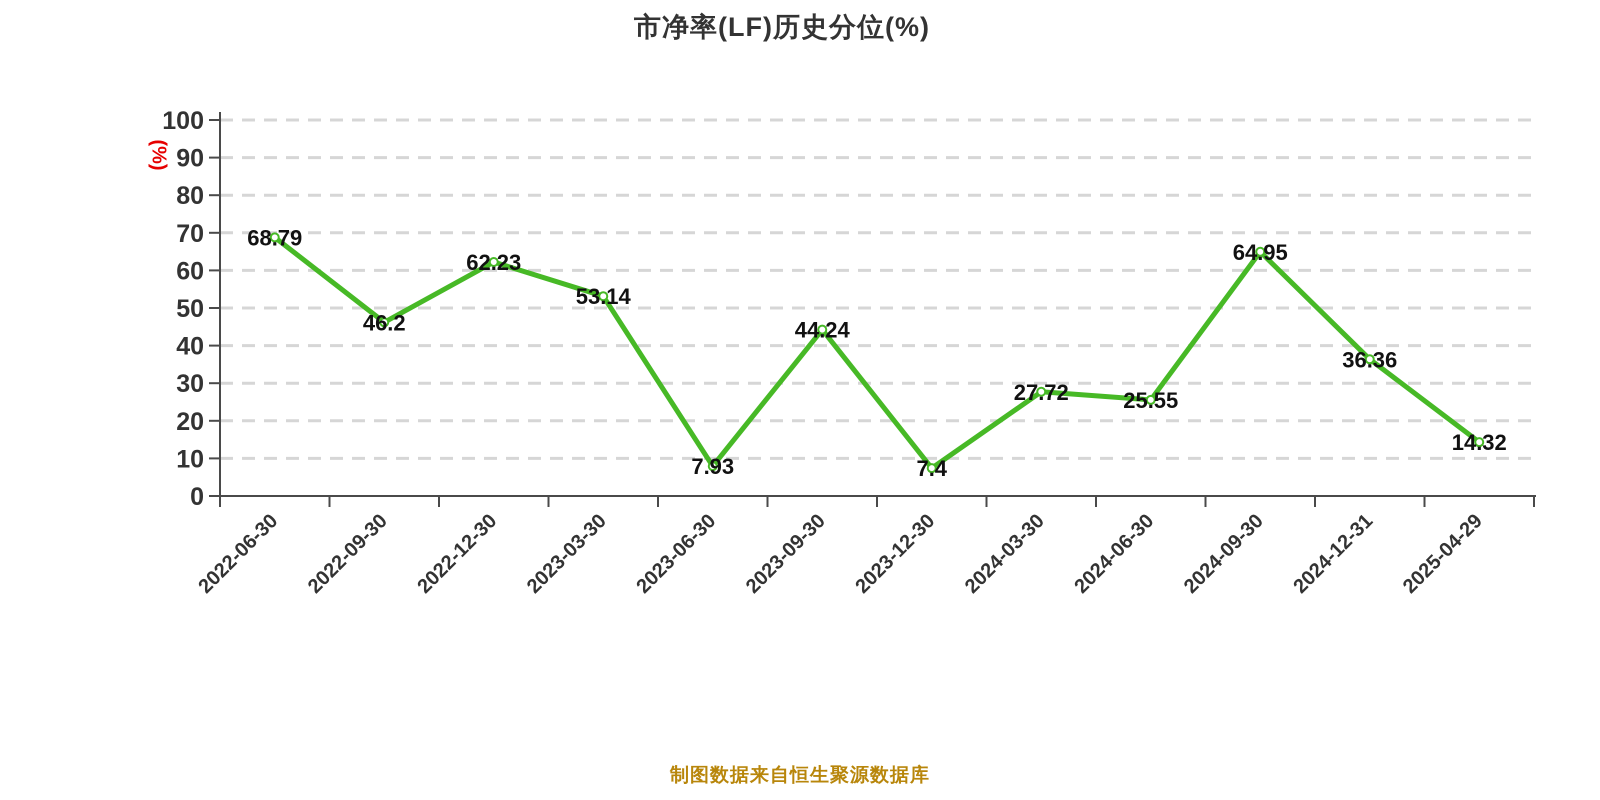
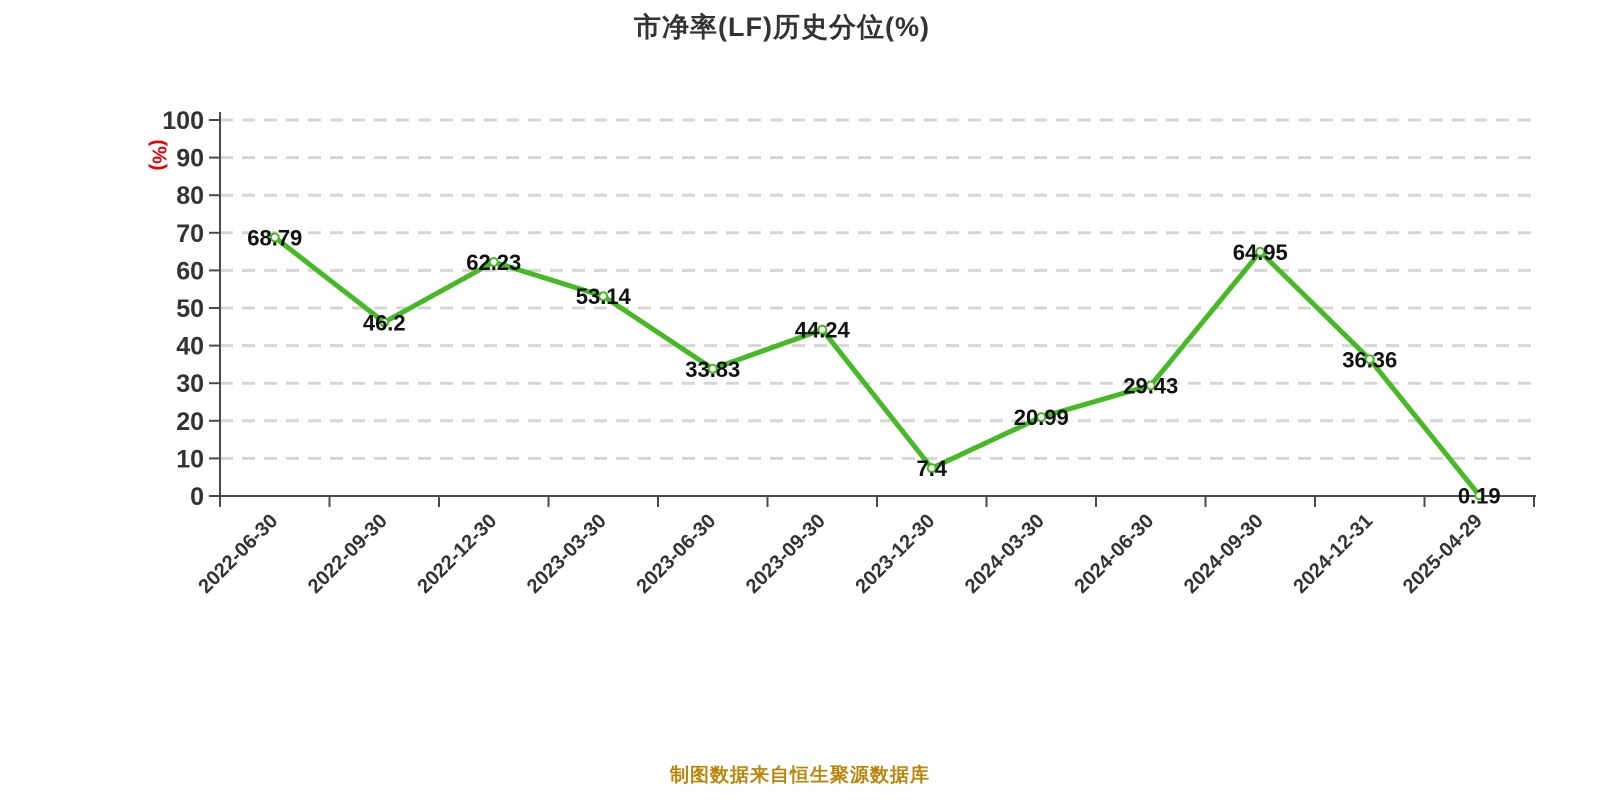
2023-06-30: 7.93 -> 33.83
2024-03-30: 27.72 -> 20.99
2024-06-30: 25.55 -> 29.43
2025-04-29: 14.32 -> 0.19
